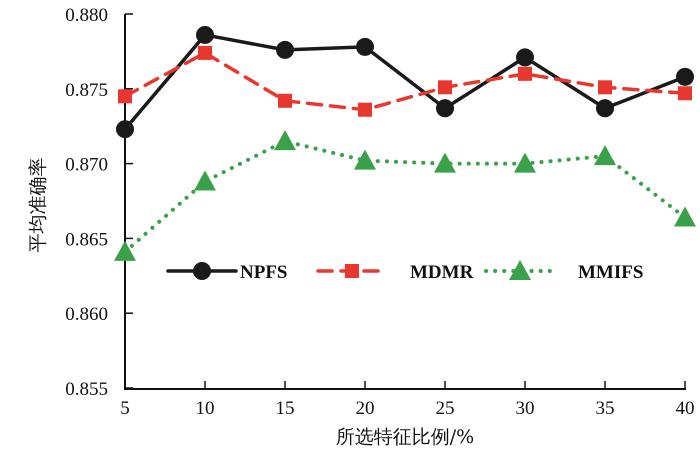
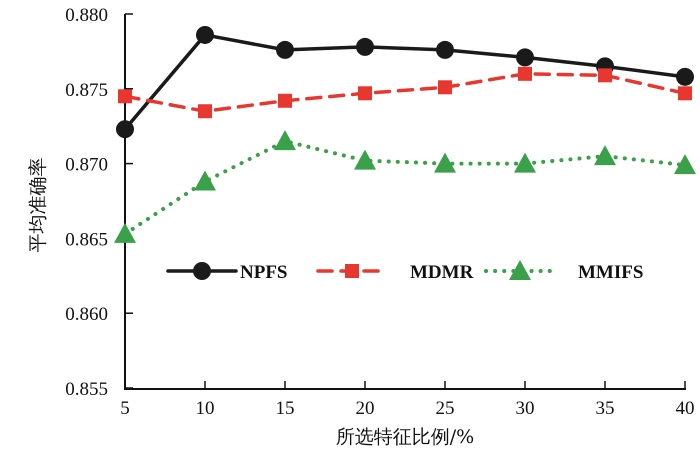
MMIFS/5: 0.8641 -> 0.8653
MDMR/10: 0.8774 -> 0.8735
MDMR/20: 0.8736 -> 0.8747
NPFS/25: 0.8737 -> 0.8776
NPFS/35: 0.8737 -> 0.8765
MDMR/35: 0.8751 -> 0.8759
MMIFS/40: 0.8664 -> 0.8699
